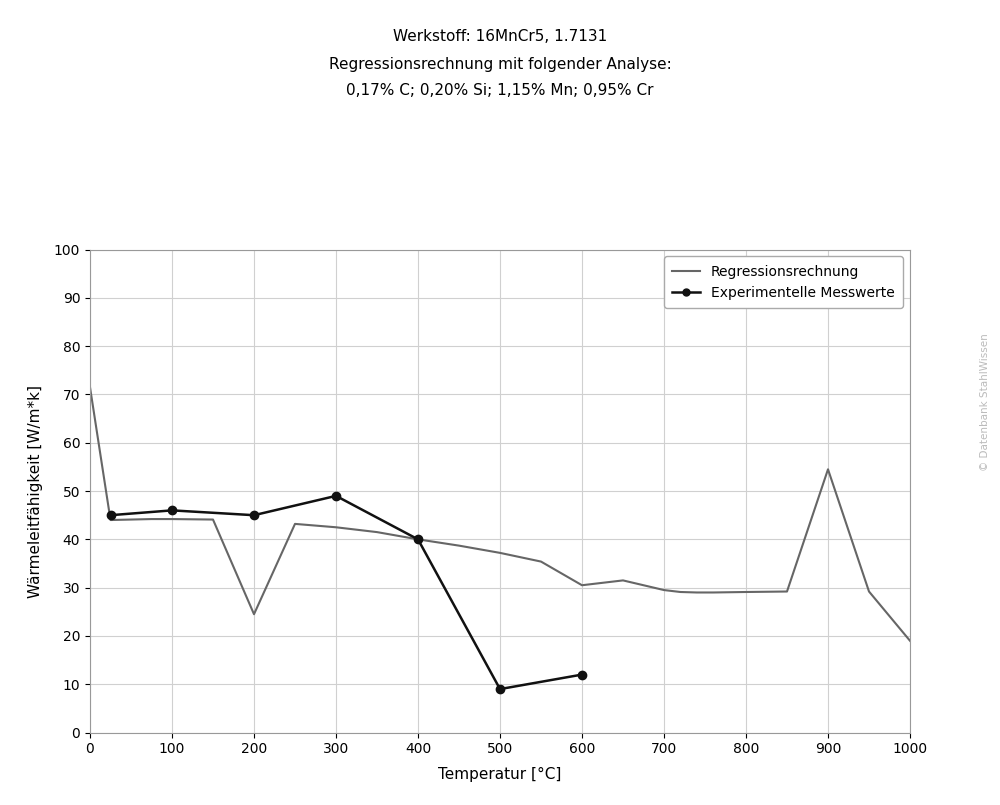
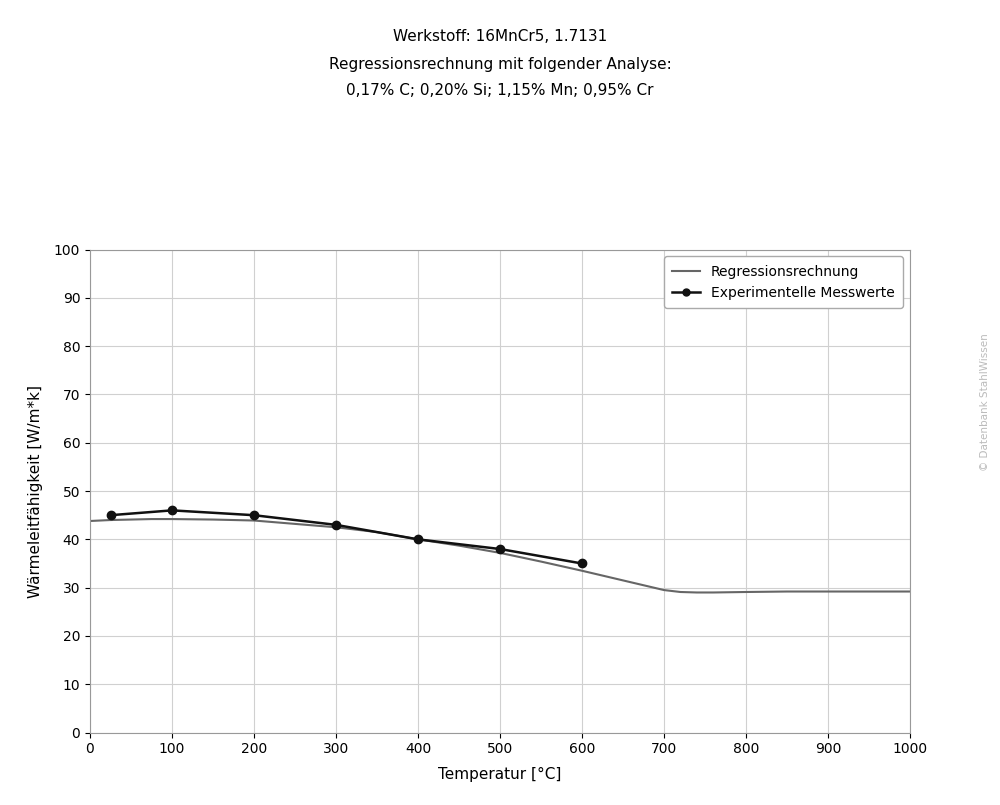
Regressionsrechnung/0: 71.5 -> 43.8
Regressionsrechnung/200: 24.5 -> 43.9
Experimentelle Messwerte/300: 49 -> 43
Experimentelle Messwerte/500: 9 -> 38
Regressionsrechnung/600: 30.5 -> 33.5
Experimentelle Messwerte/600: 12 -> 35
Regressionsrechnung/900: 54.5 -> 29.2
Regressionsrechnung/1000: 19.0 -> 29.2
